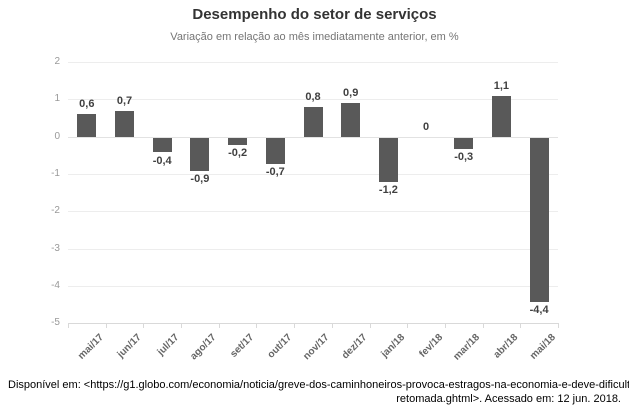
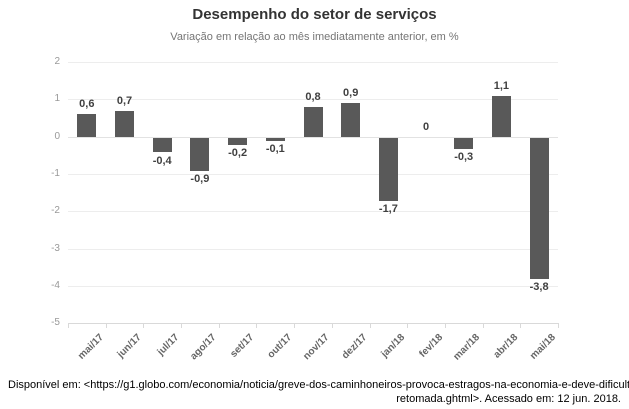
out/17: -0,7 -> -0,1
jan/18: -1,2 -> -1,7
mai/18: -4,4 -> -3,8
